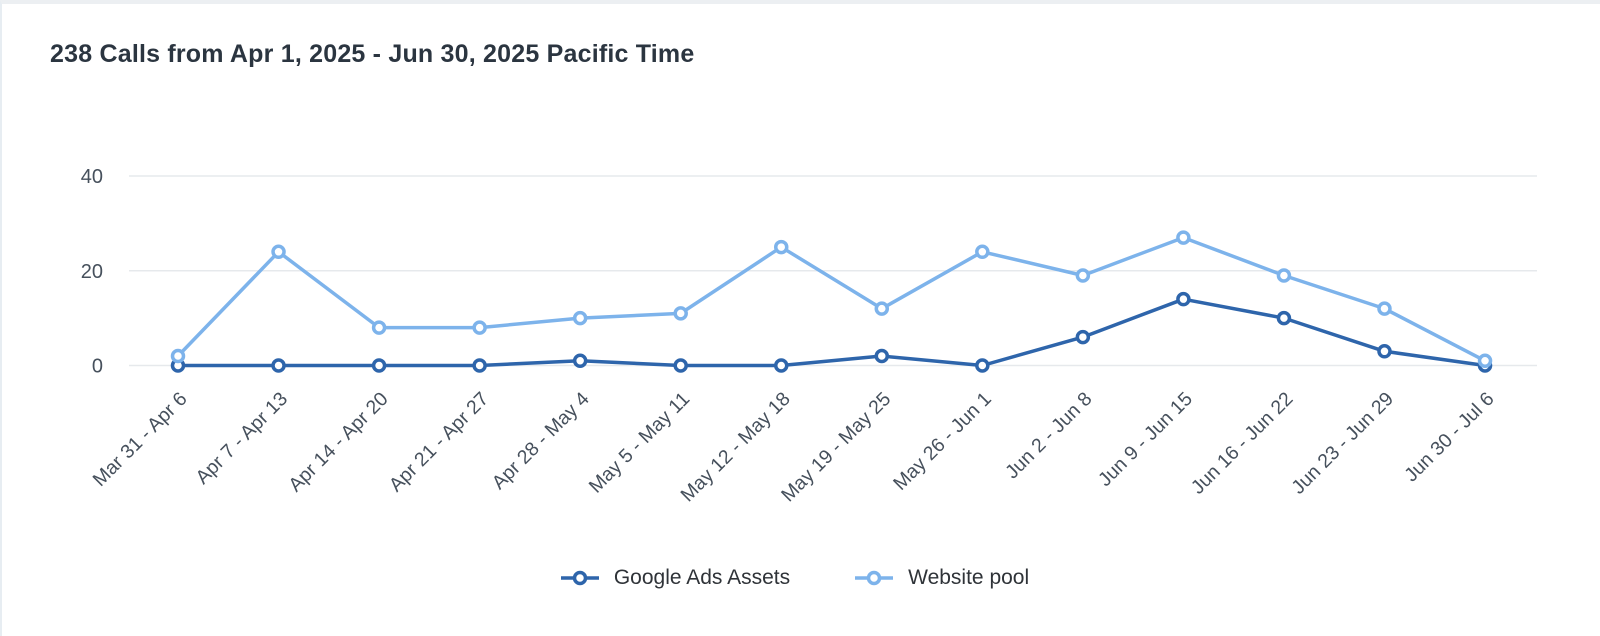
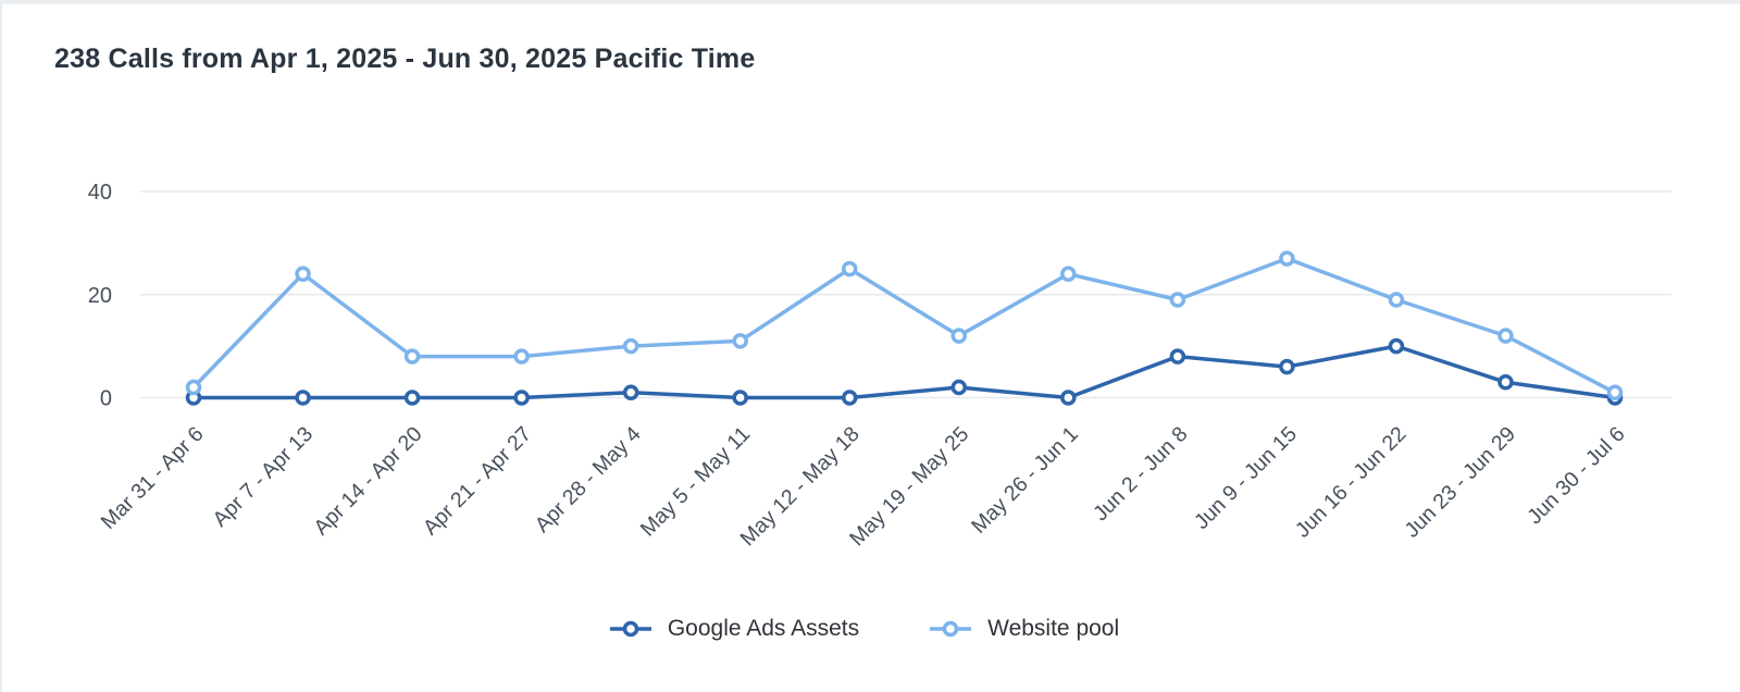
Google Ads Assets/Jun 2 - Jun 8: 6 -> 8
Google Ads Assets/Jun 9 - Jun 15: 14 -> 6
